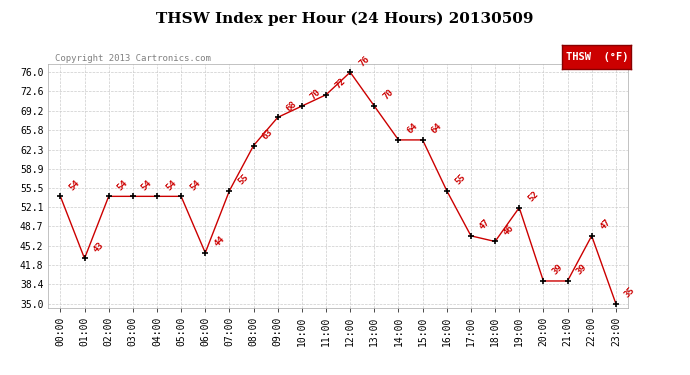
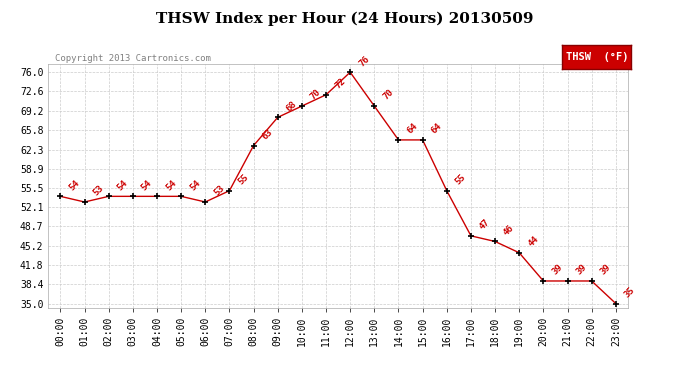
01:00: 43 -> 53
06:00: 44 -> 53
19:00: 52 -> 44
22:00: 47 -> 39
